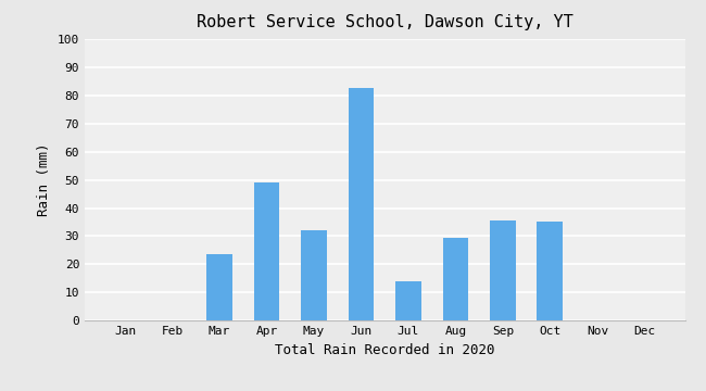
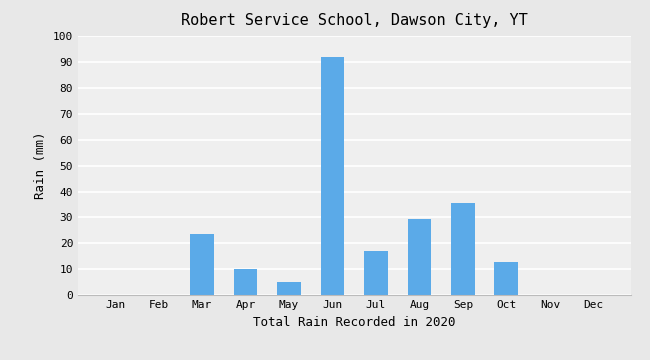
Apr: 49.0 -> 10.3
May: 32.0 -> 5.2
Jun: 82.5 -> 92.0
Jul: 14.0 -> 17.2
Oct: 35.0 -> 12.8
